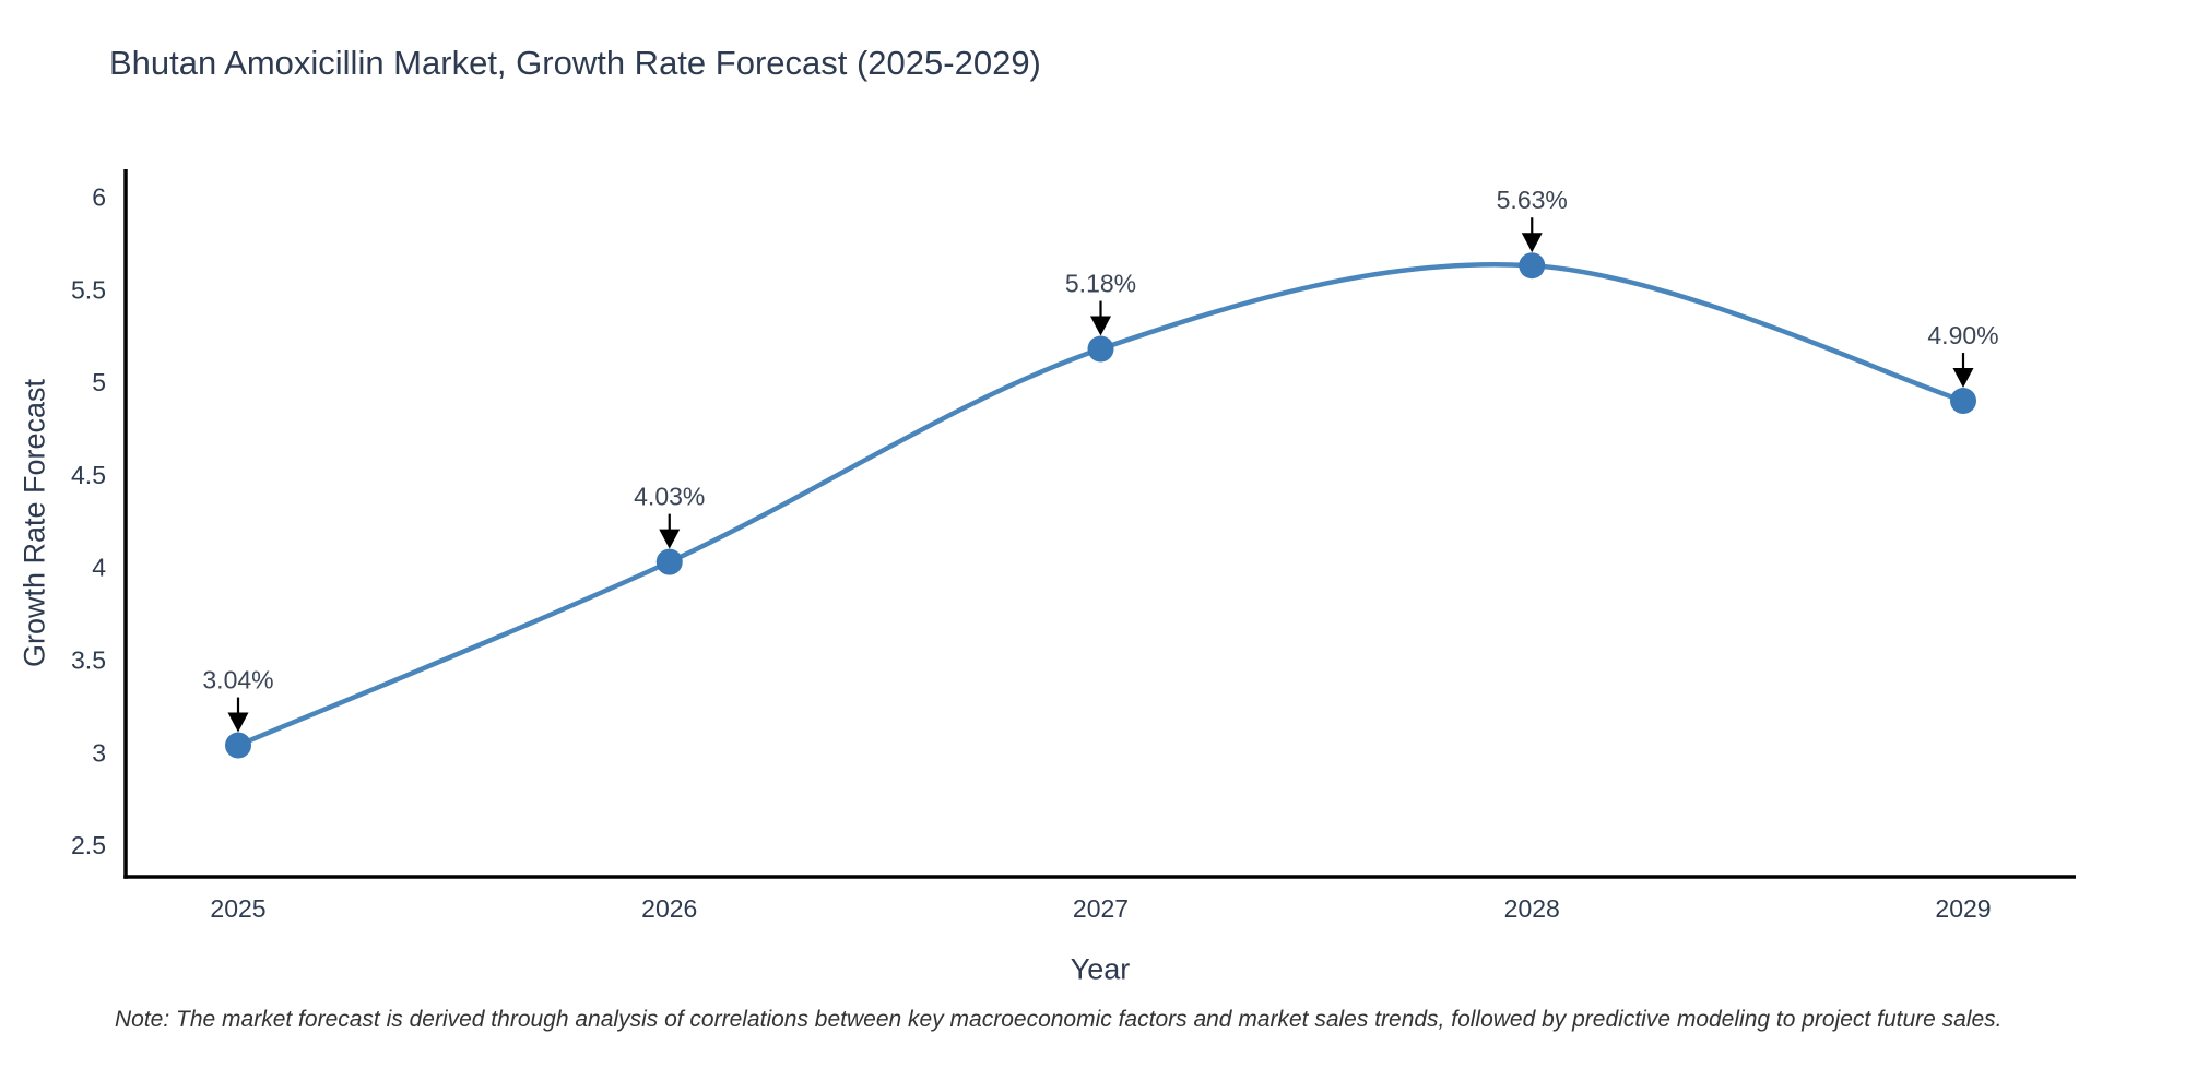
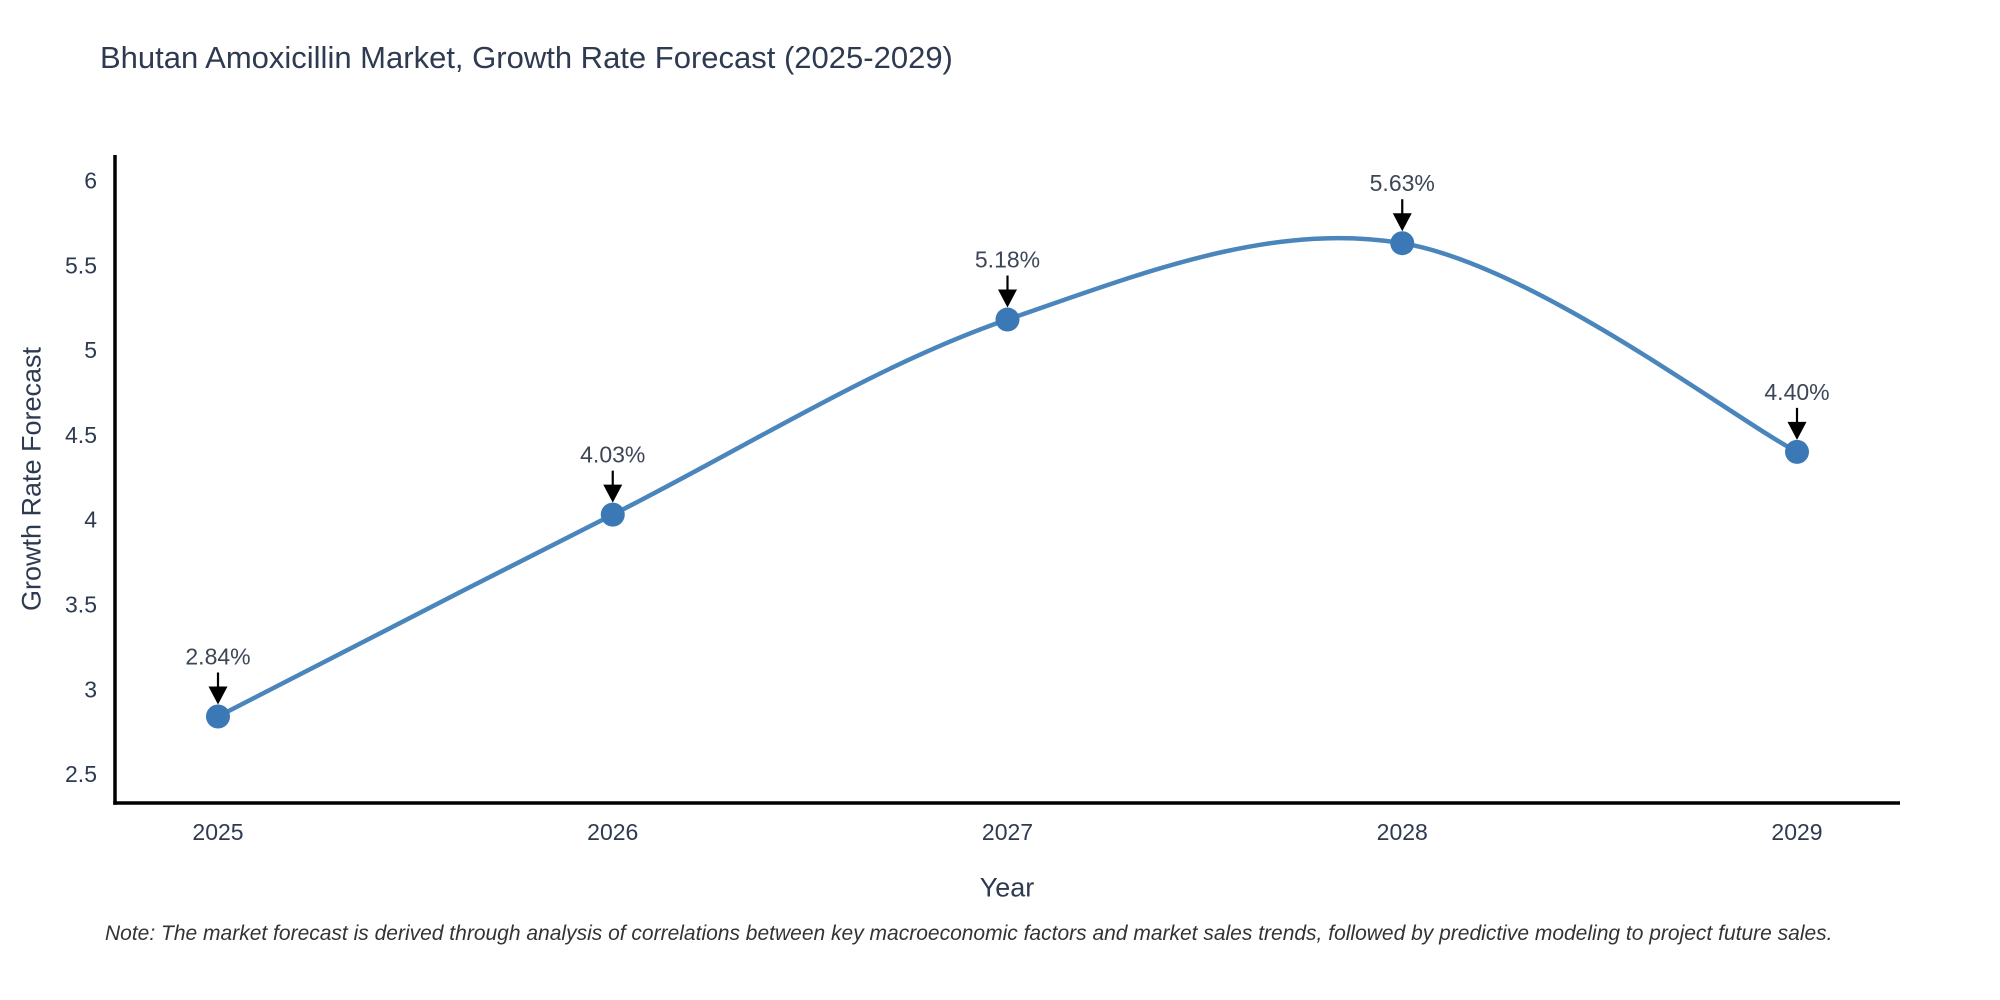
2025: 3.04% -> 2.84%
2029: 4.90% -> 4.40%
